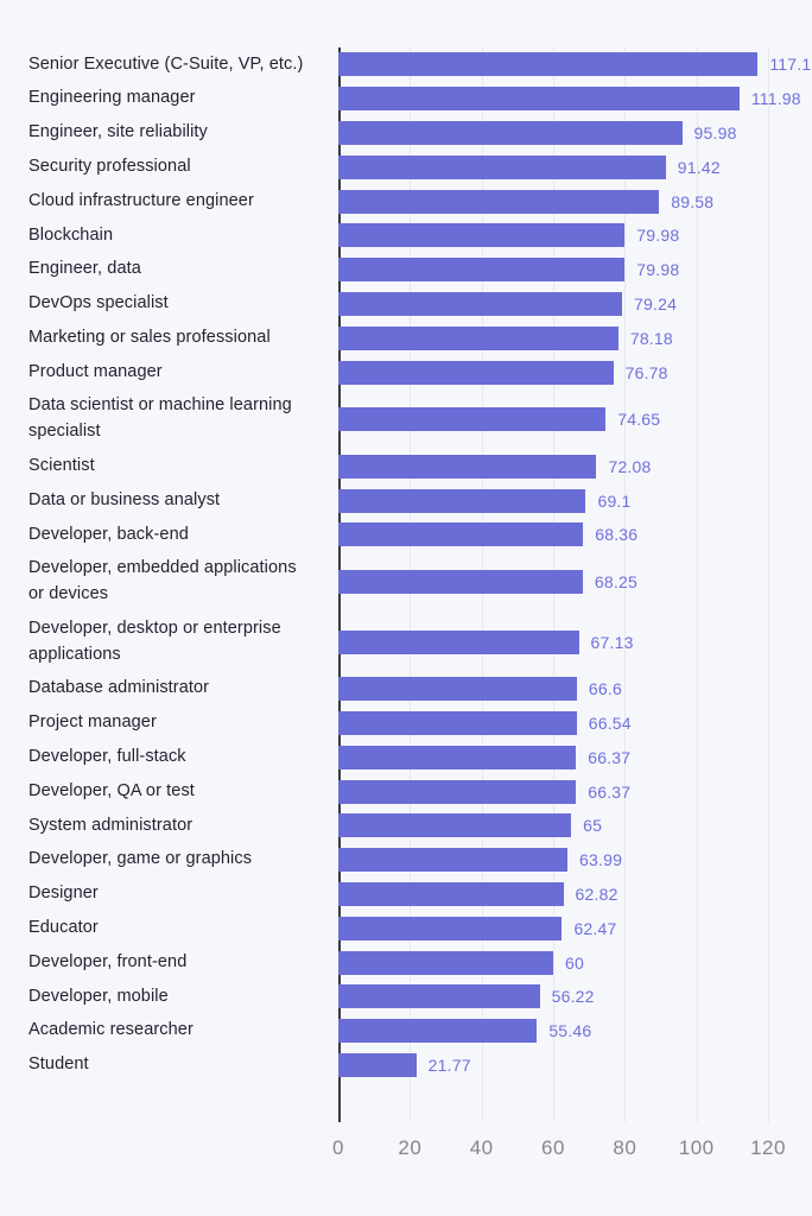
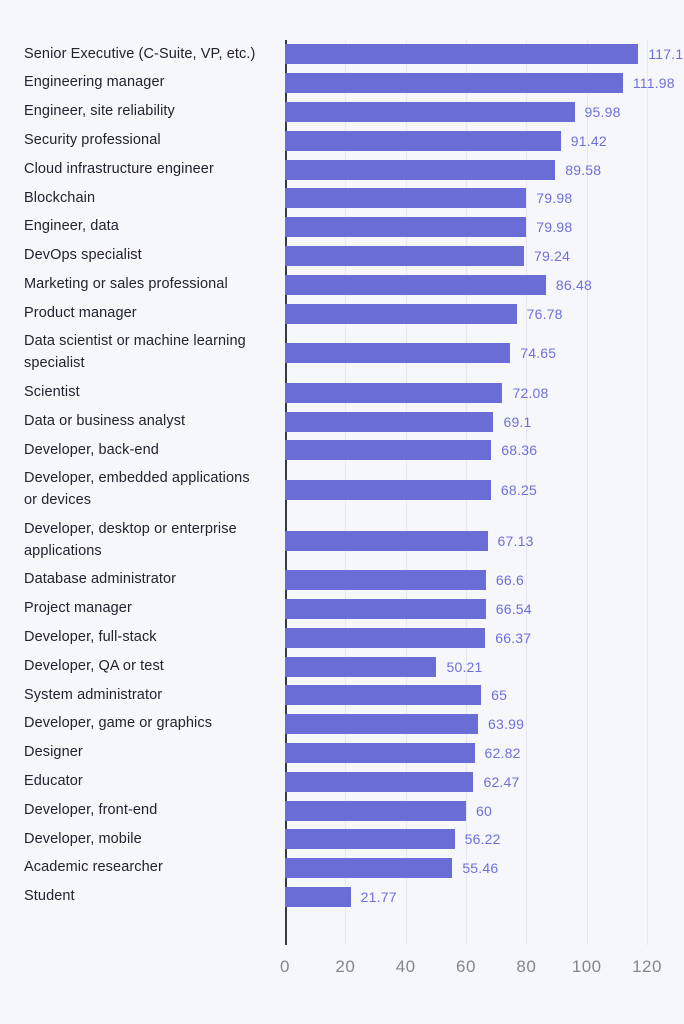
Marketing or sales professional: 78.18 -> 86.48
Developer, QA or test: 66.37 -> 50.21
